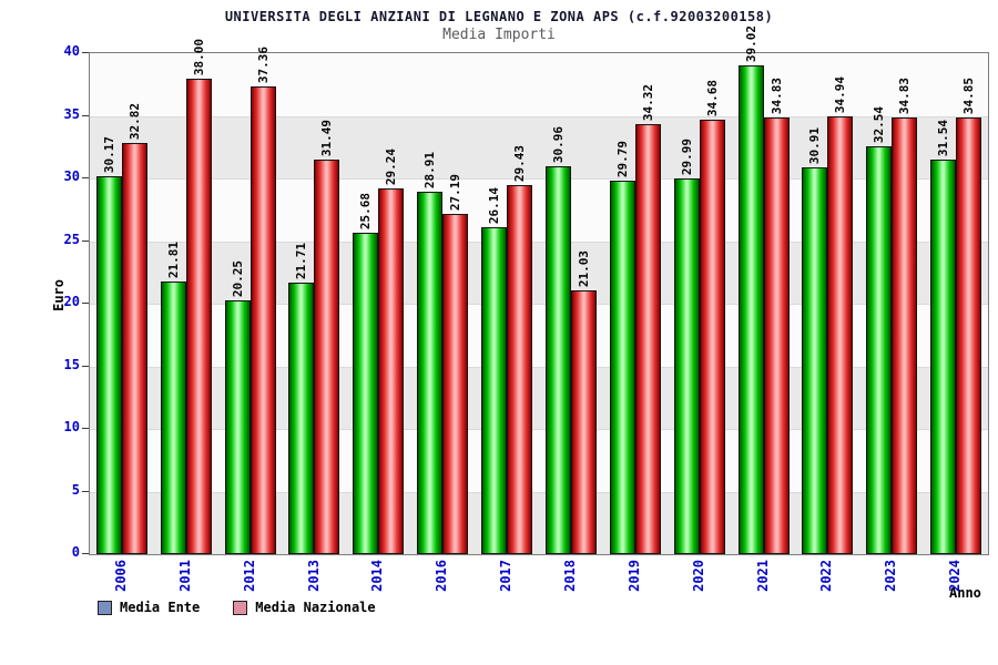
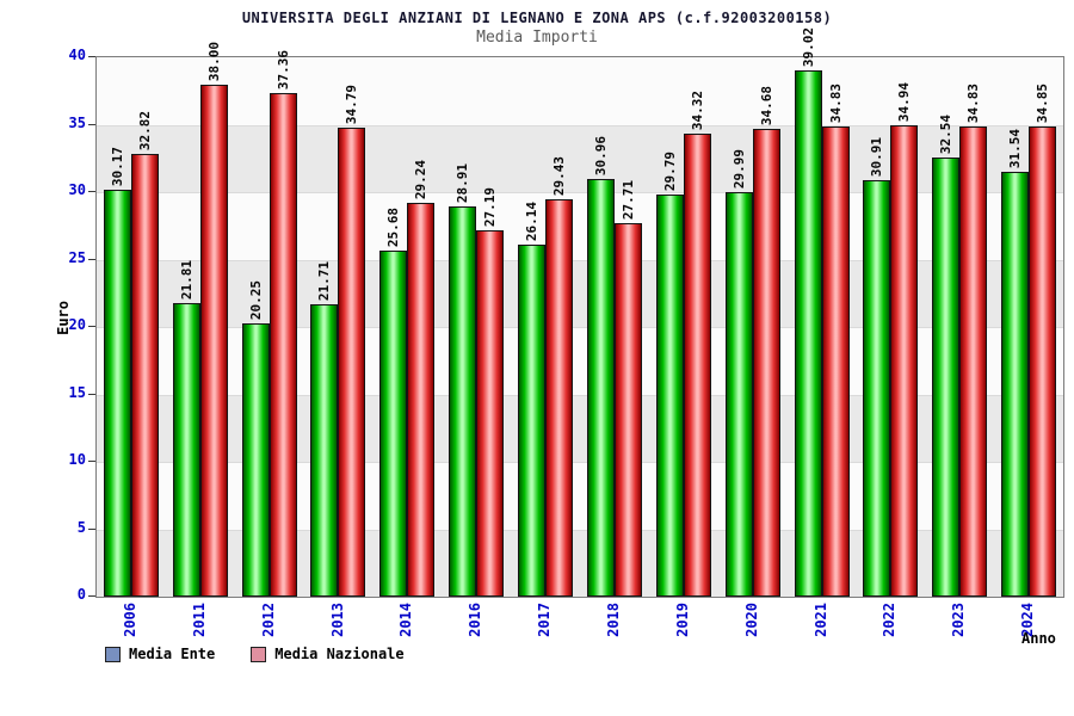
Media Nazionale/2013: 31.49 -> 34.79
Media Nazionale/2018: 21.03 -> 27.71
